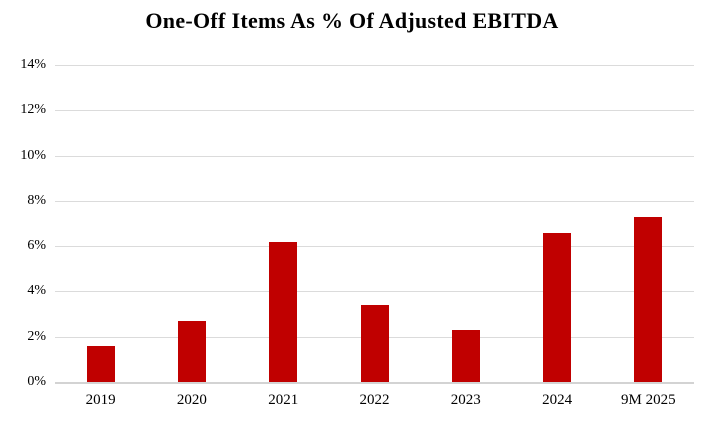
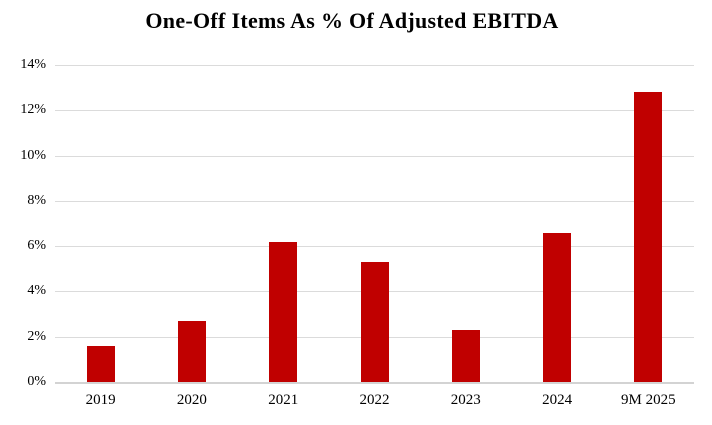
2022: 3.4% -> 5.3%
9M 2025: 7.3% -> 12.8%
